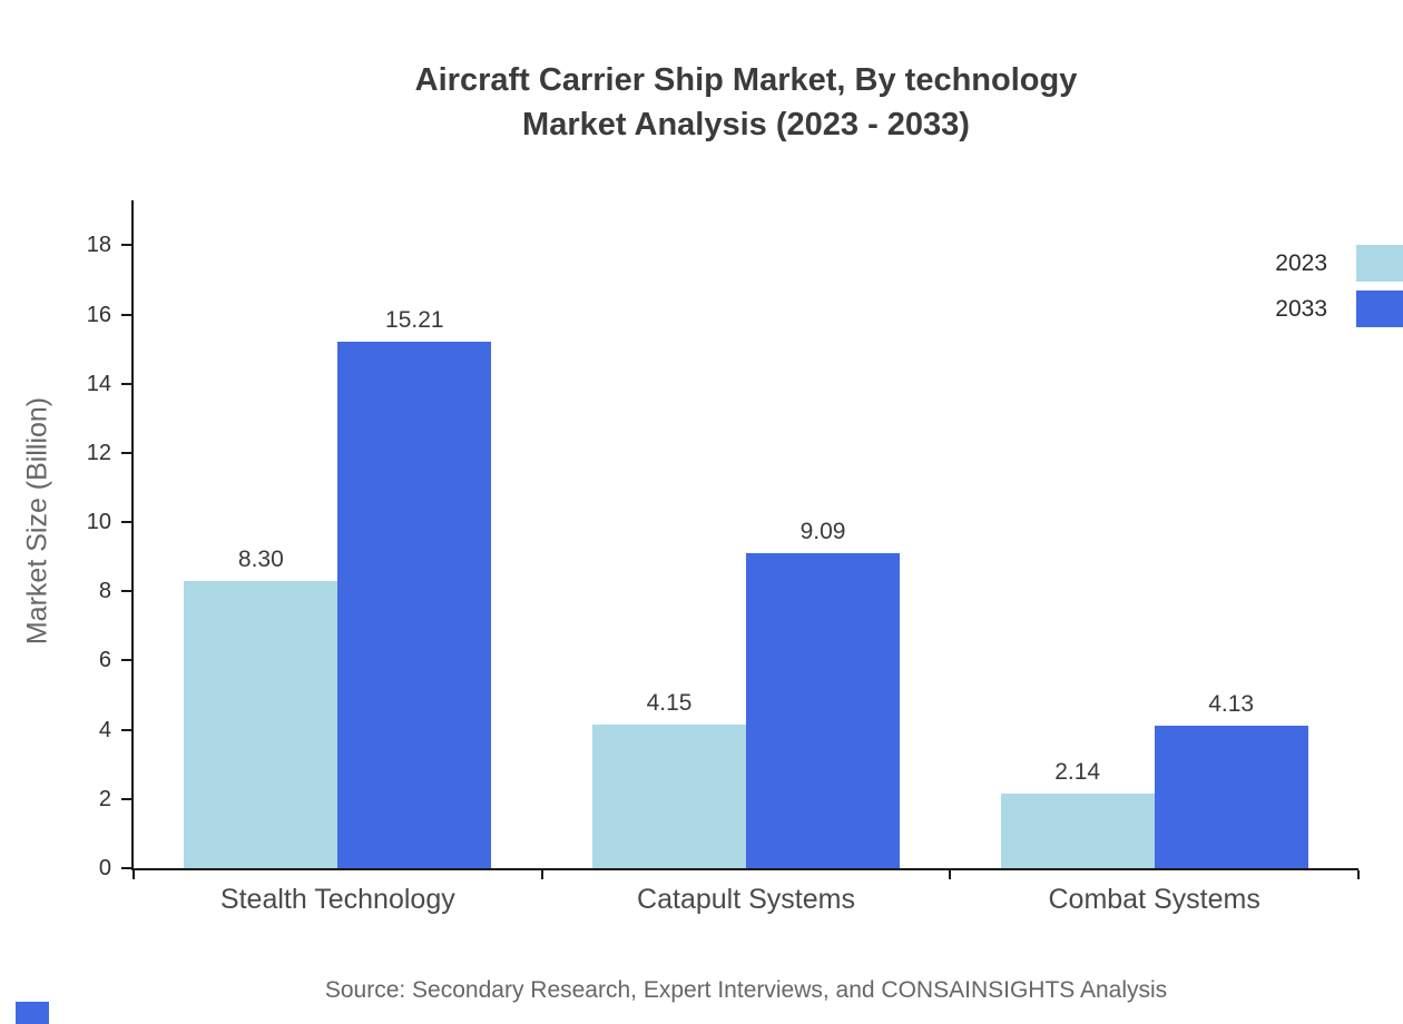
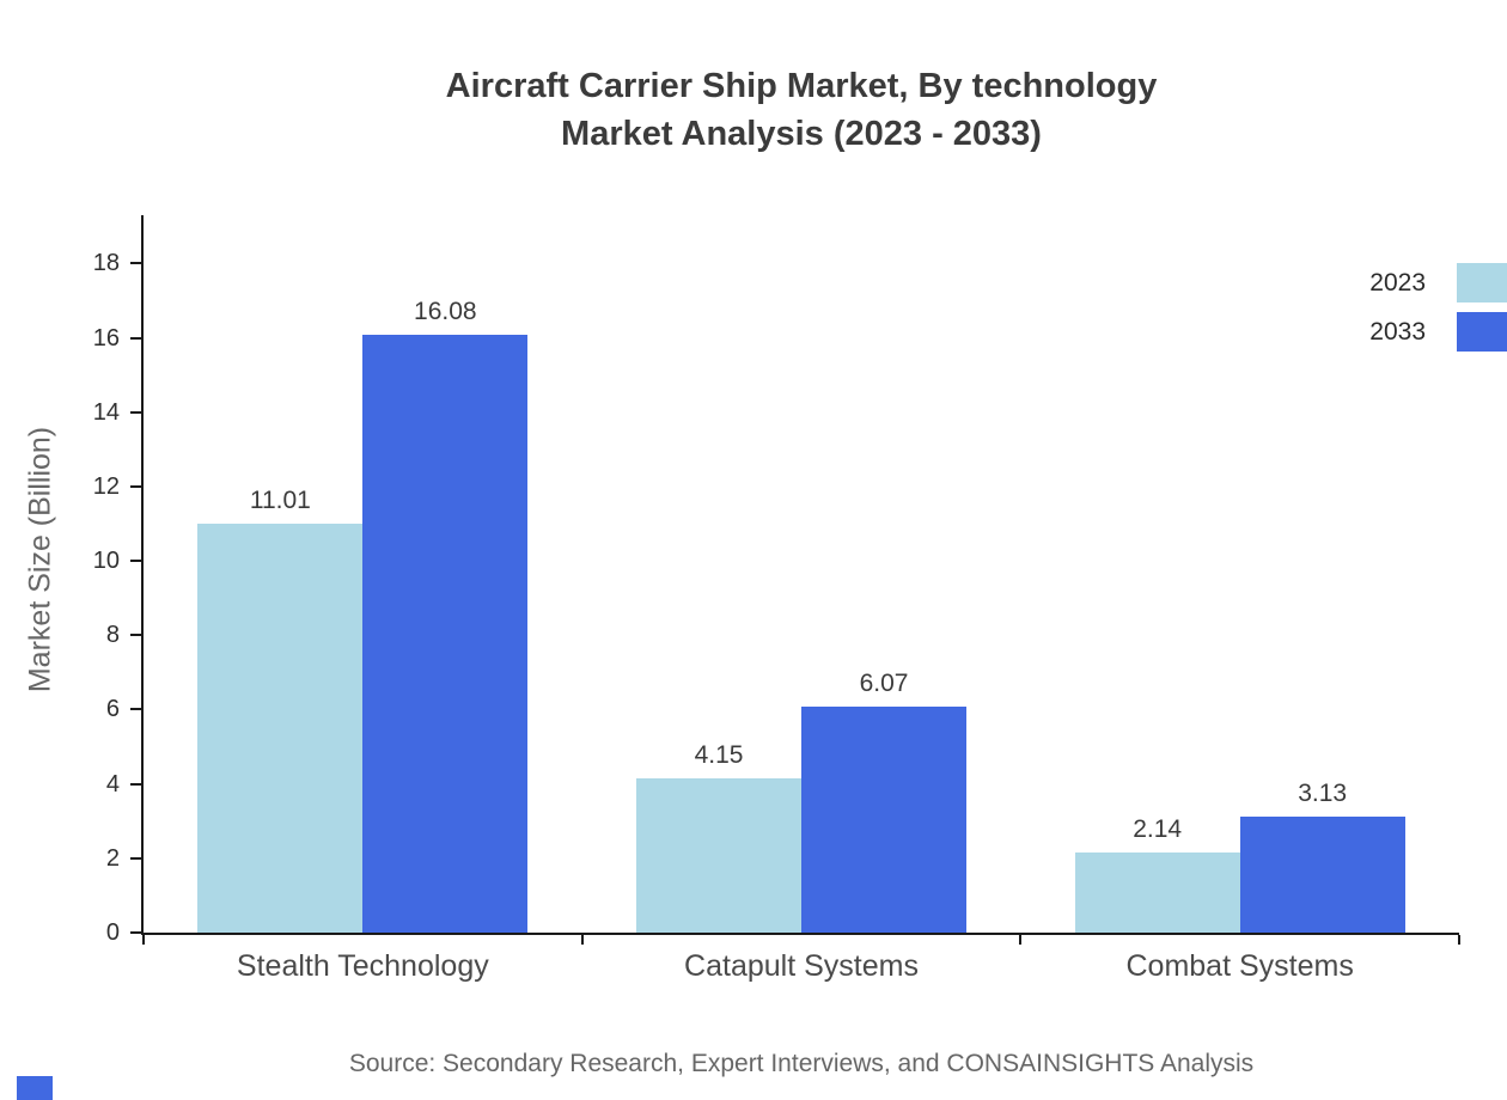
2023/Stealth Technology: 8.30 -> 11.01
2033/Stealth Technology: 15.21 -> 16.08
2033/Catapult Systems: 9.09 -> 6.07
2033/Combat Systems: 4.13 -> 3.13
